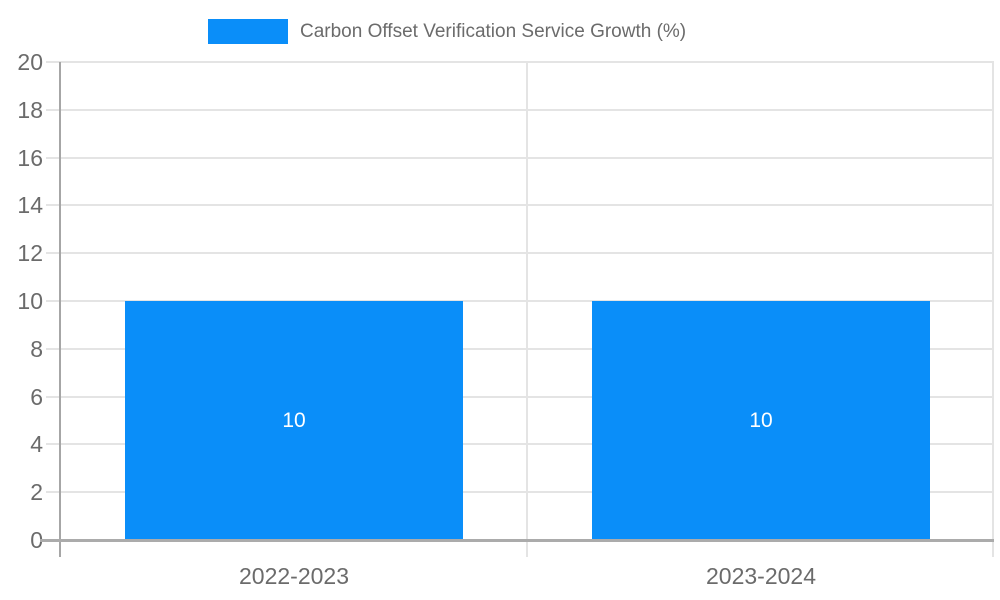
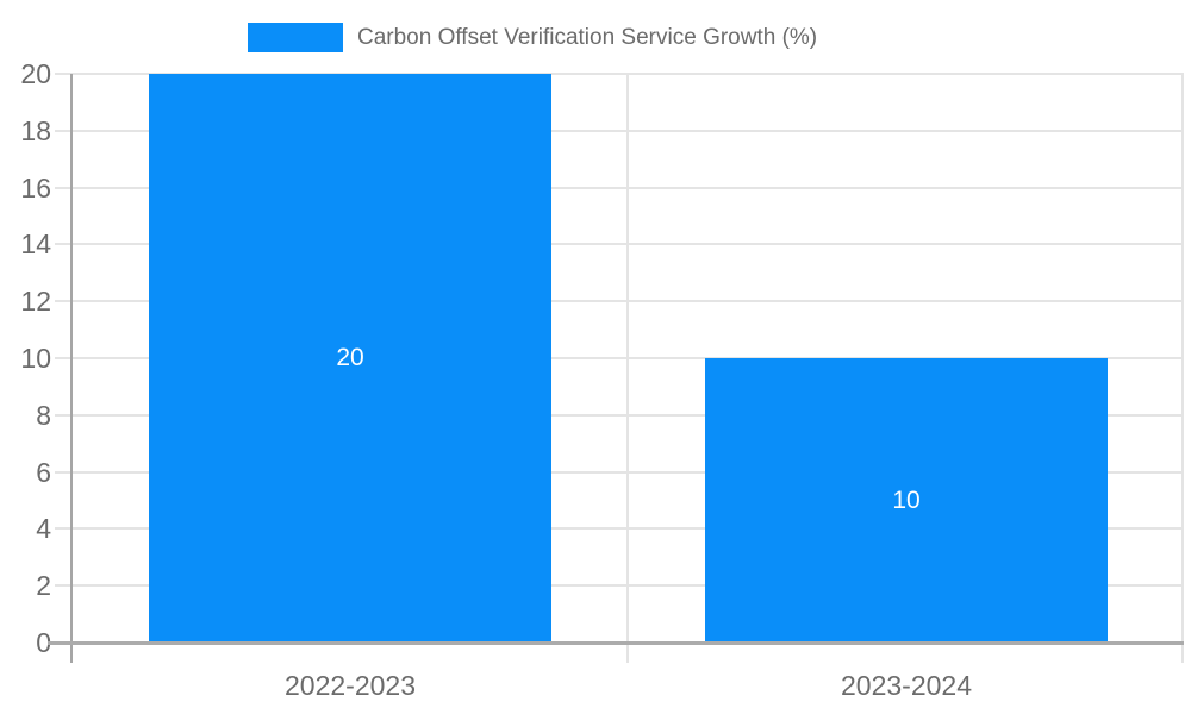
2022-2023: 10 -> 20
